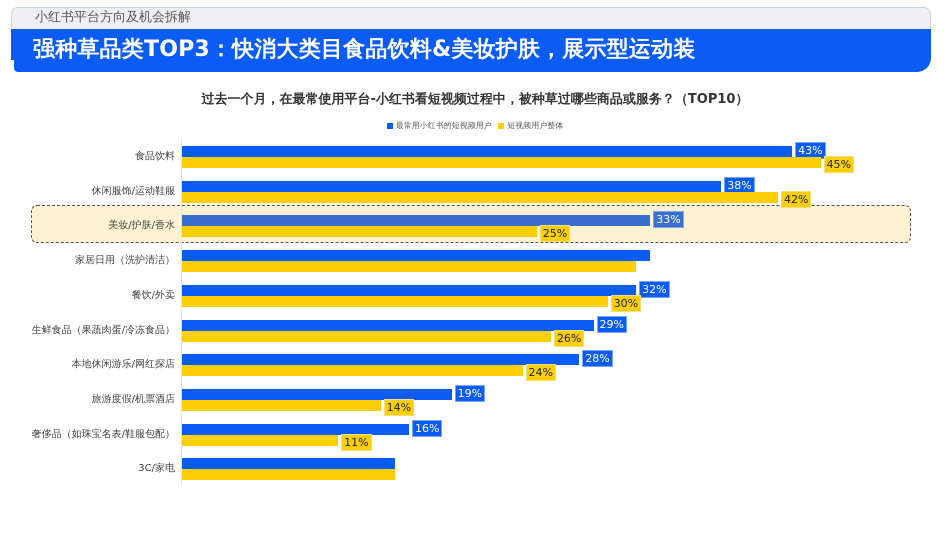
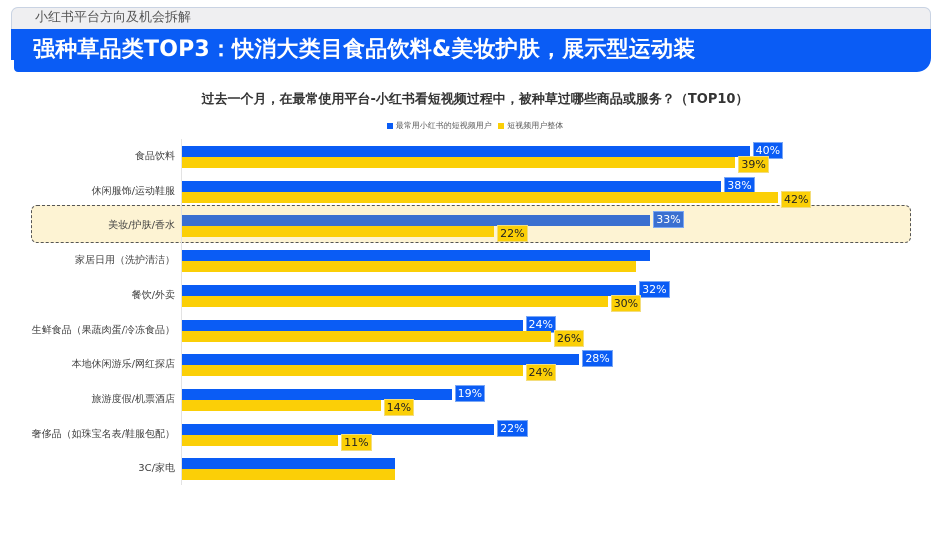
最常用小红书的短视频用户/食品饮料: 43% -> 40%
短视频用户整体/食品饮料: 45% -> 39%
短视频用户整体/美妆/护肤/香水: 25% -> 22%
最常用小红书的短视频用户/生鲜食品（果蔬肉蛋/冷冻食品）: 29% -> 24%
最常用小红书的短视频用户/奢侈品（如珠宝名表/鞋服包配）: 16% -> 22%
